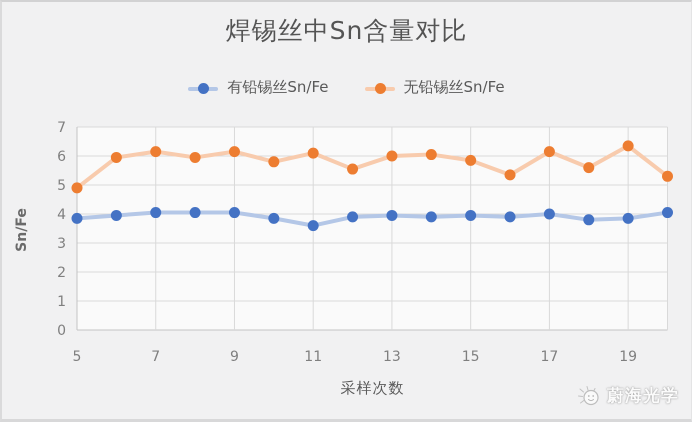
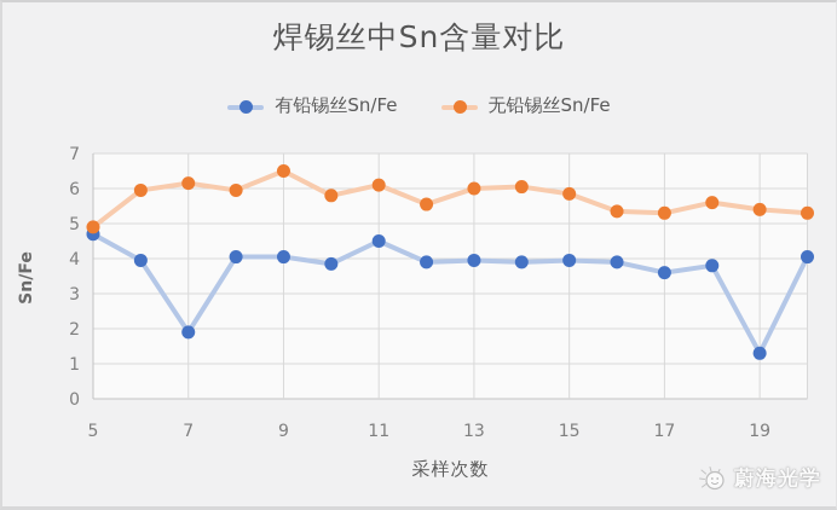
有铅锡丝Sn/Fe/5: 3.9 -> 4.7
有铅锡丝Sn/Fe/7: 4.0 -> 1.9
无铅锡丝Sn/Fe/9: 6.2 -> 6.5
有铅锡丝Sn/Fe/11: 3.6 -> 4.5
有铅锡丝Sn/Fe/17: 4.0 -> 3.6
无铅锡丝Sn/Fe/17: 6.2 -> 5.3
有铅锡丝Sn/Fe/19: 3.9 -> 1.3
无铅锡丝Sn/Fe/19: 6.3 -> 5.4
